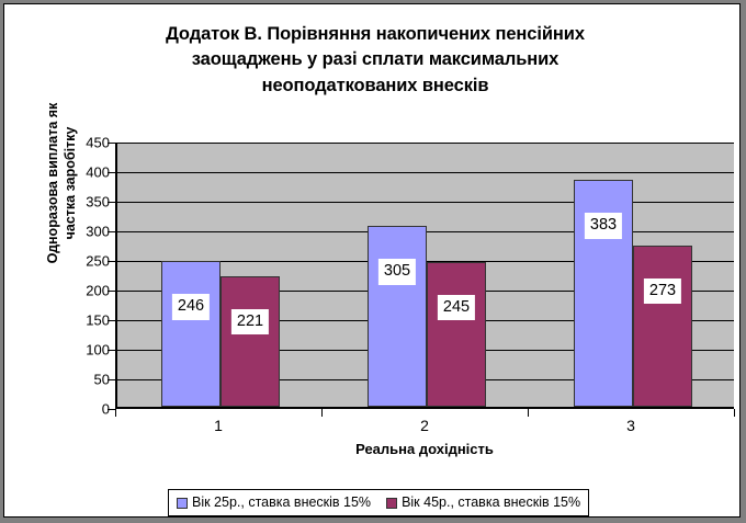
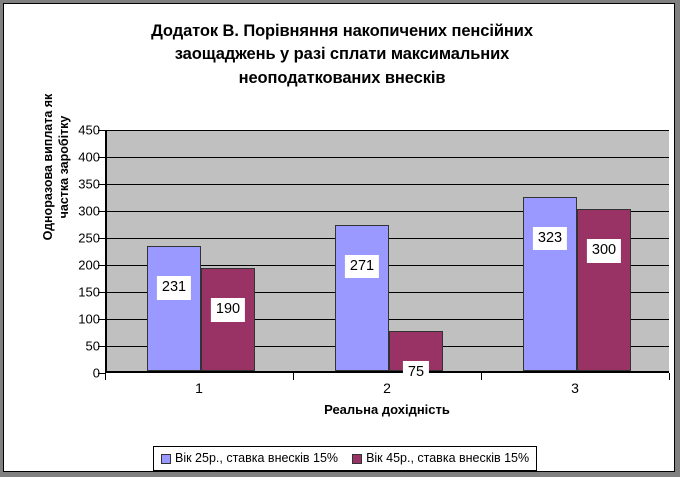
Вік 25р., ставка внесків 15%/1: 246 -> 231
Вік 45р., ставка внесків 15%/1: 221 -> 190
Вік 25р., ставка внесків 15%/2: 305 -> 271
Вік 45р., ставка внесків 15%/2: 245 -> 75
Вік 25р., ставка внесків 15%/3: 383 -> 323
Вік 45р., ставка внесків 15%/3: 273 -> 300
